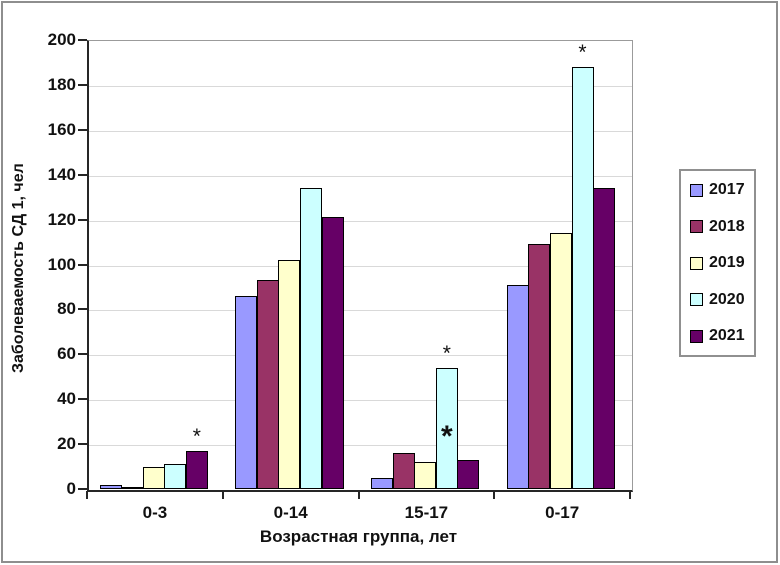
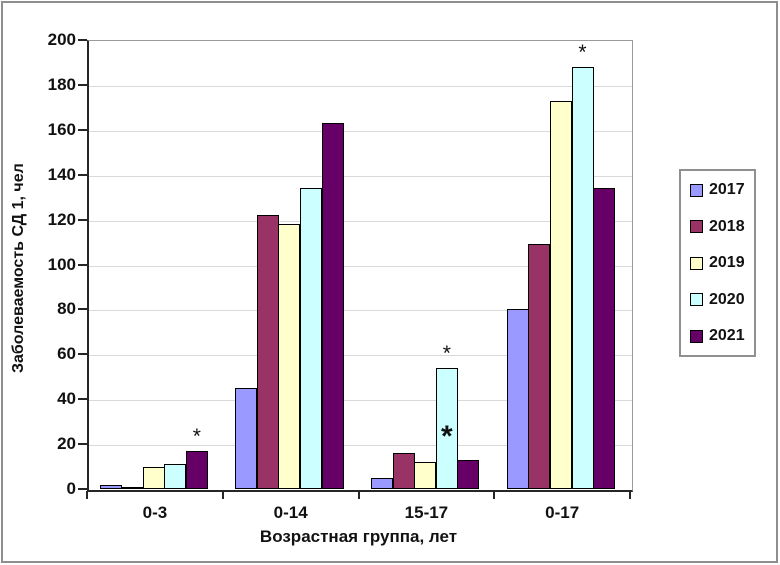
2017/0-14: 86 -> 45
2018/0-14: 93 -> 122
2019/0-14: 102 -> 118
2021/0-14: 121 -> 163
2017/0-17: 91 -> 80
2019/0-17: 114 -> 173
